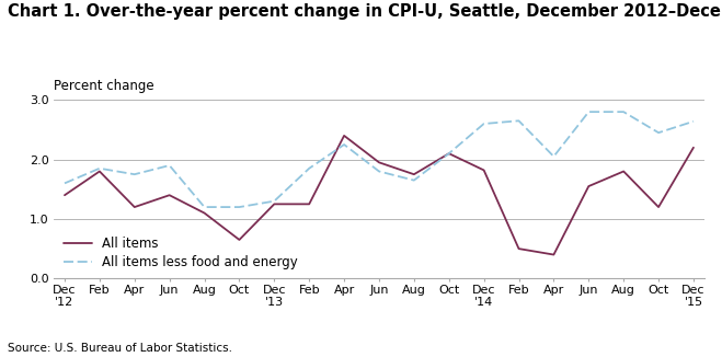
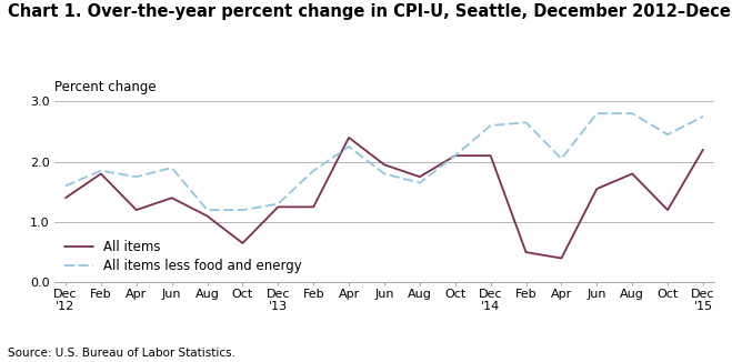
All items/Dec '14: 1.82 -> 2.10
All items less food and energy/Dec '15: 2.64 -> 2.75
